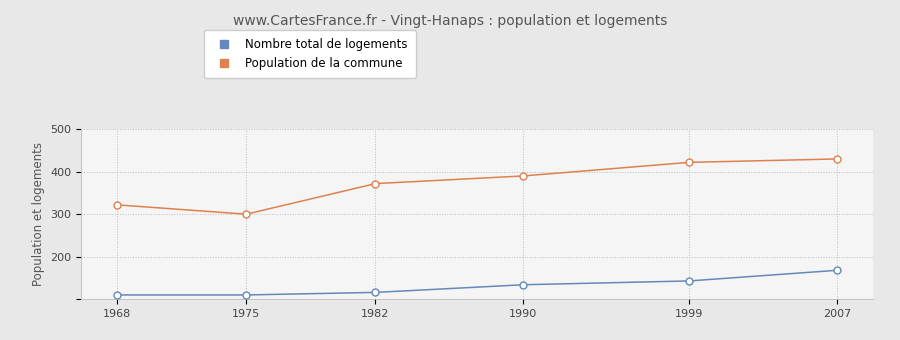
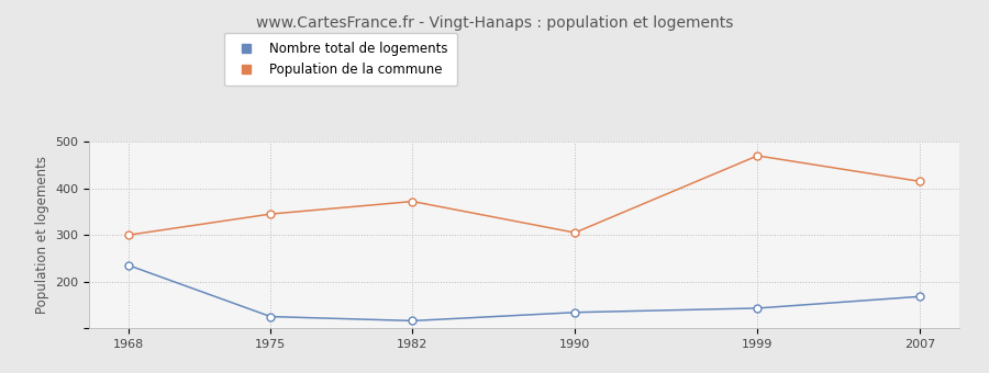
Nombre total de logements/1968: 110 -> 235
Population de la commune/1968: 322 -> 300
Nombre total de logements/1975: 110 -> 125
Population de la commune/1975: 300 -> 345
Population de la commune/1990: 390 -> 305
Population de la commune/1999: 422 -> 470
Population de la commune/2007: 430 -> 415
